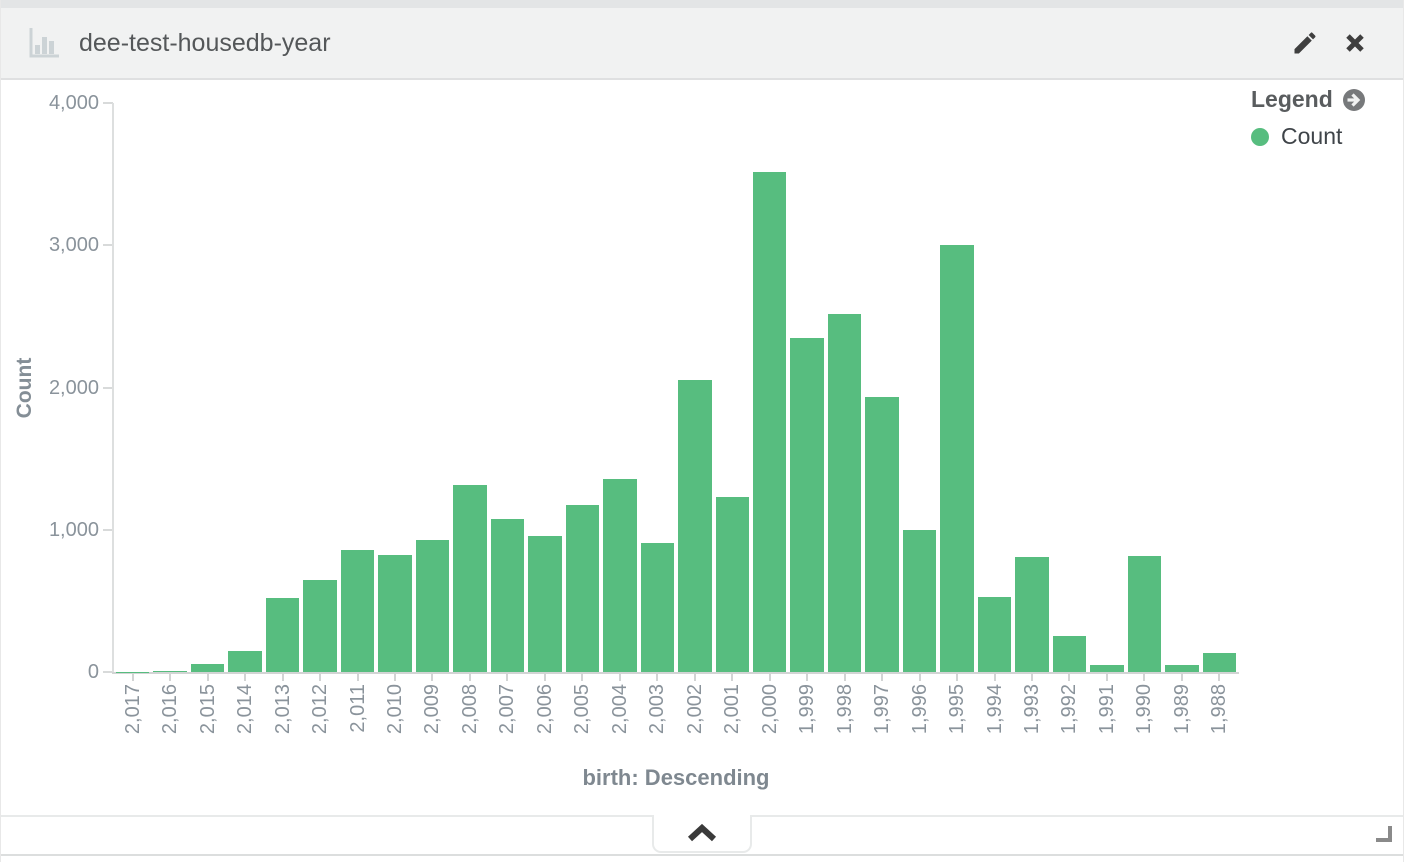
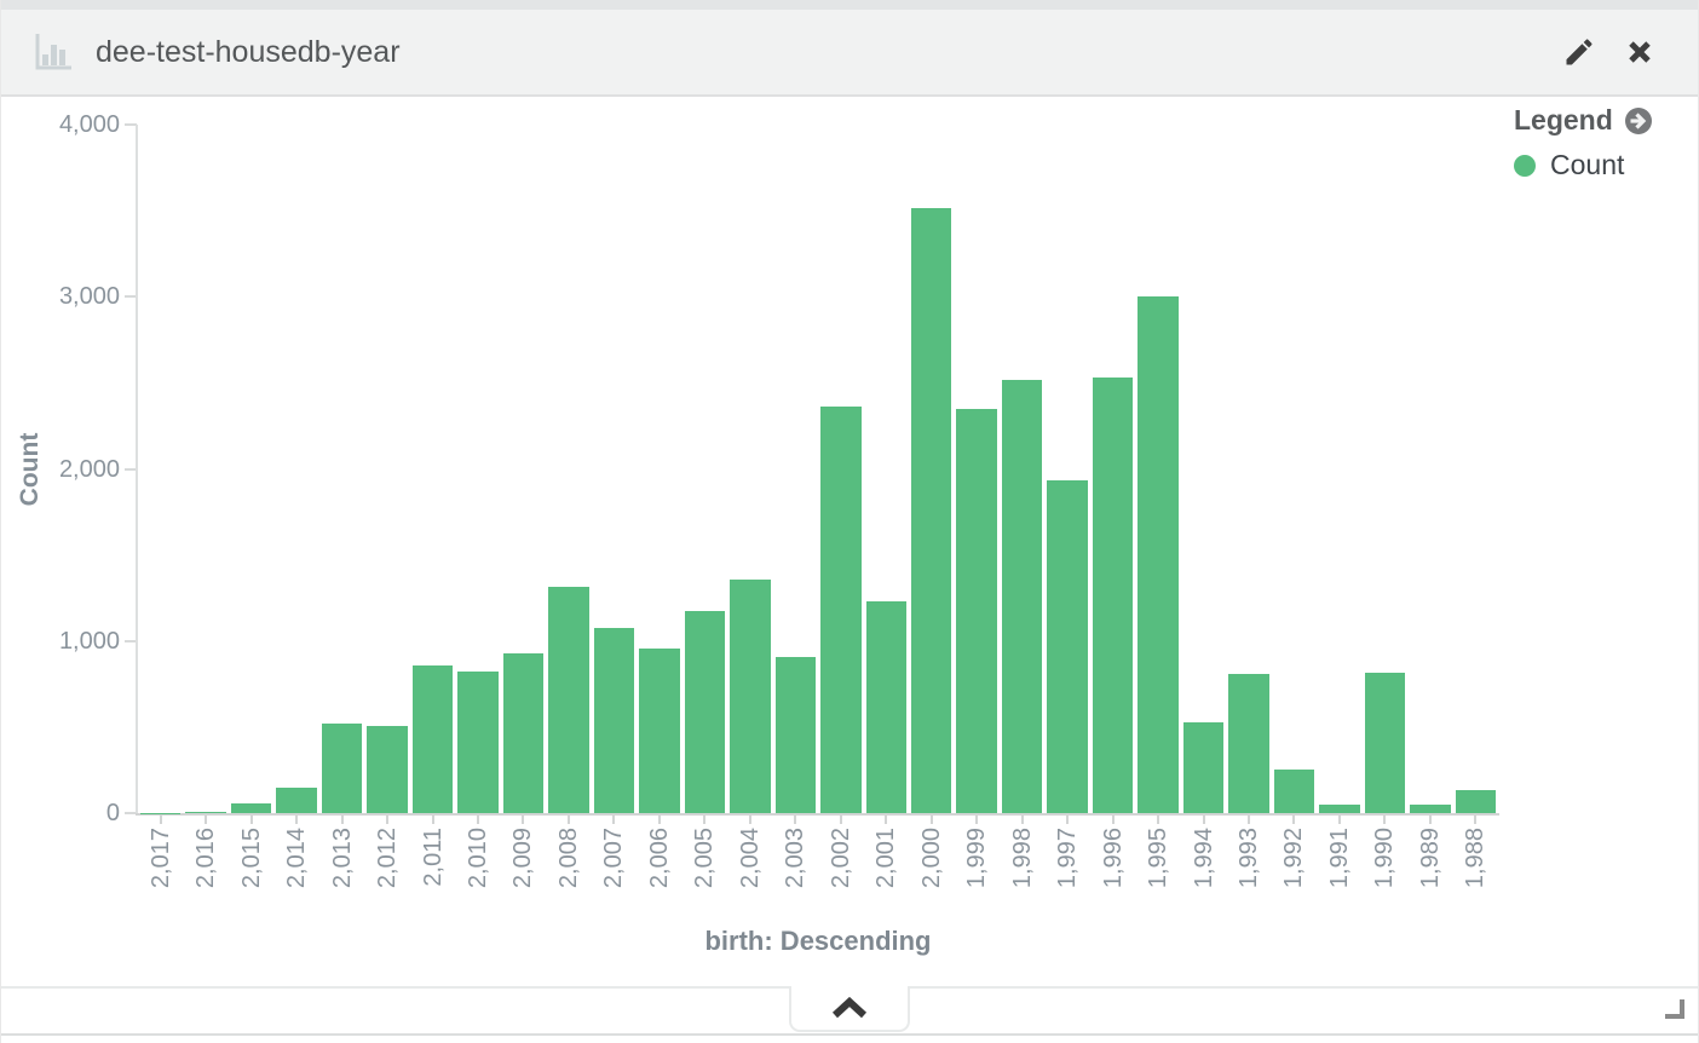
2,012: 650 -> 510
2,002: 2050 -> 2360
1,996: 1000 -> 2530
